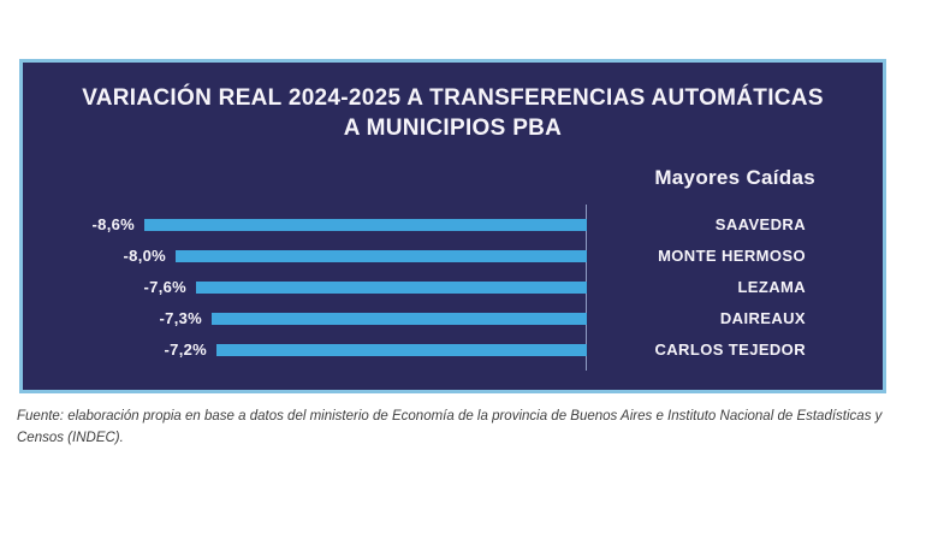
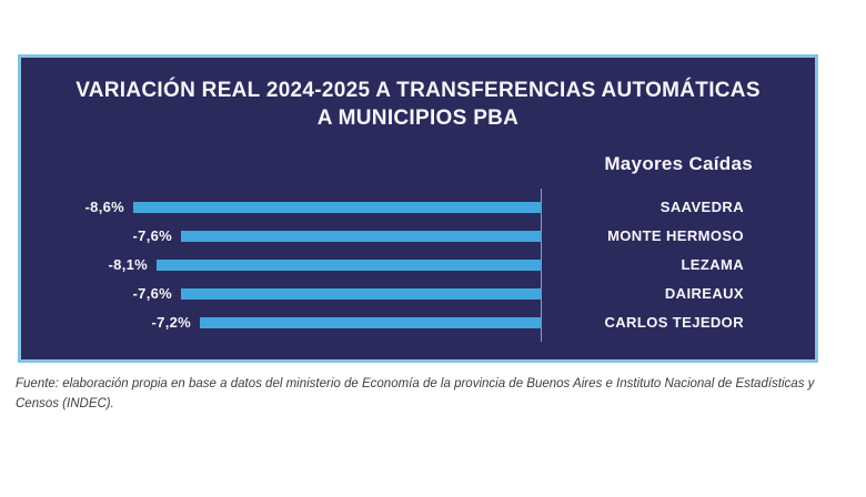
MONTE HERMOSO: -8,0% -> -7,6%
LEZAMA: -7,6% -> -8,1%
DAIREAUX: -7,3% -> -7,6%
